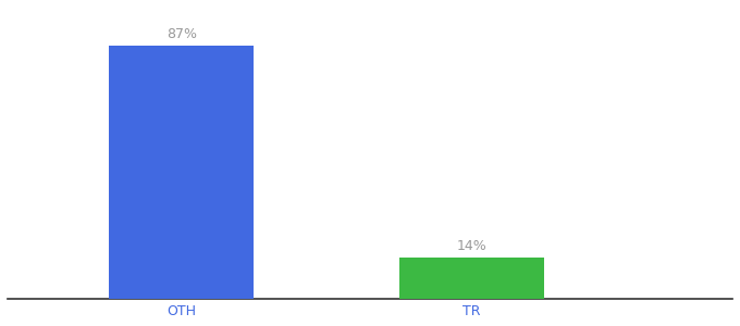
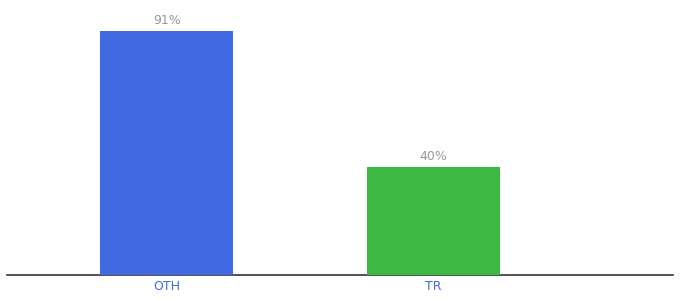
OTH: 87% -> 91%
TR: 14% -> 40%
